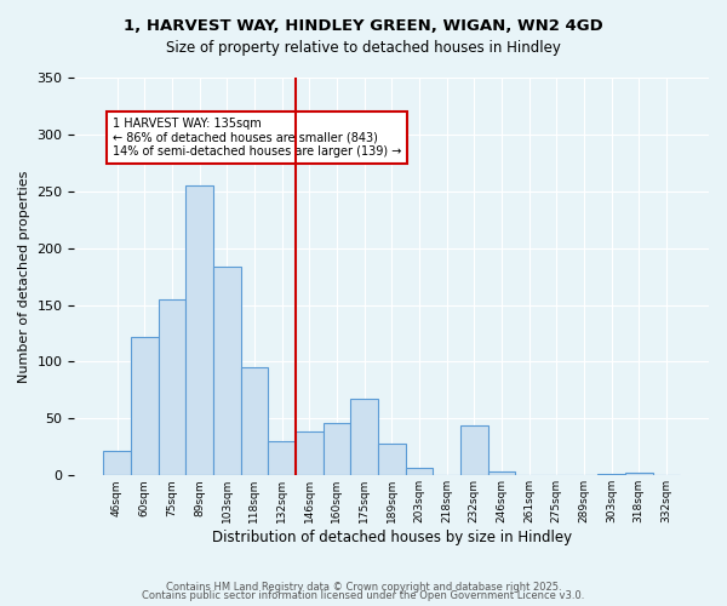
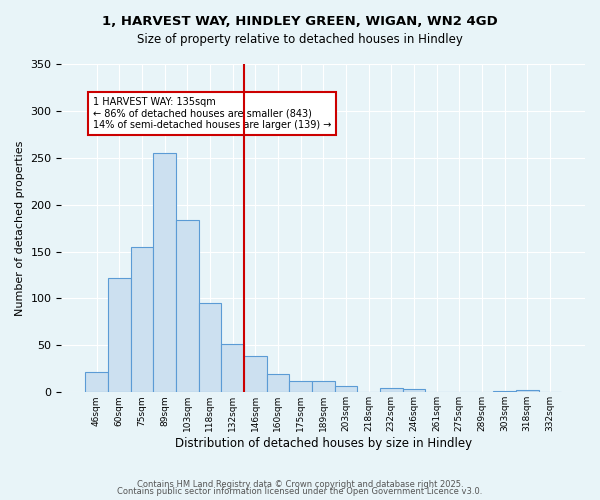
132sqm: 30 -> 52
160sqm: 46 -> 20
175sqm: 68 -> 12
189sqm: 28 -> 12
232sqm: 44 -> 5
